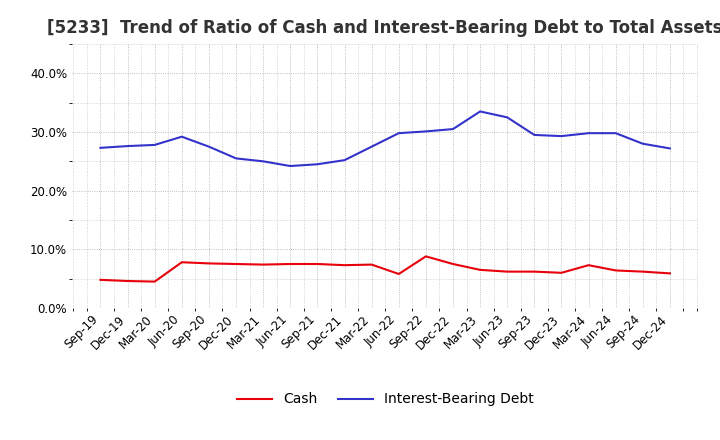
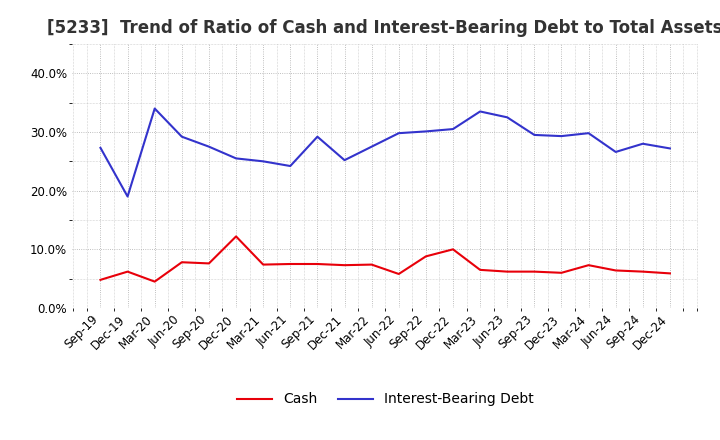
Cash/Dec-19: 4.6% -> 6.2%
Interest-Bearing Debt/Dec-19: 27.6% -> 19.0%
Interest-Bearing Debt/Mar-20: 27.8% -> 34.0%
Cash/Dec-20: 7.5% -> 12.2%
Interest-Bearing Debt/Sep-21: 24.5% -> 29.2%
Cash/Dec-22: 7.5% -> 10.0%
Interest-Bearing Debt/Jun-24: 29.8% -> 26.6%
